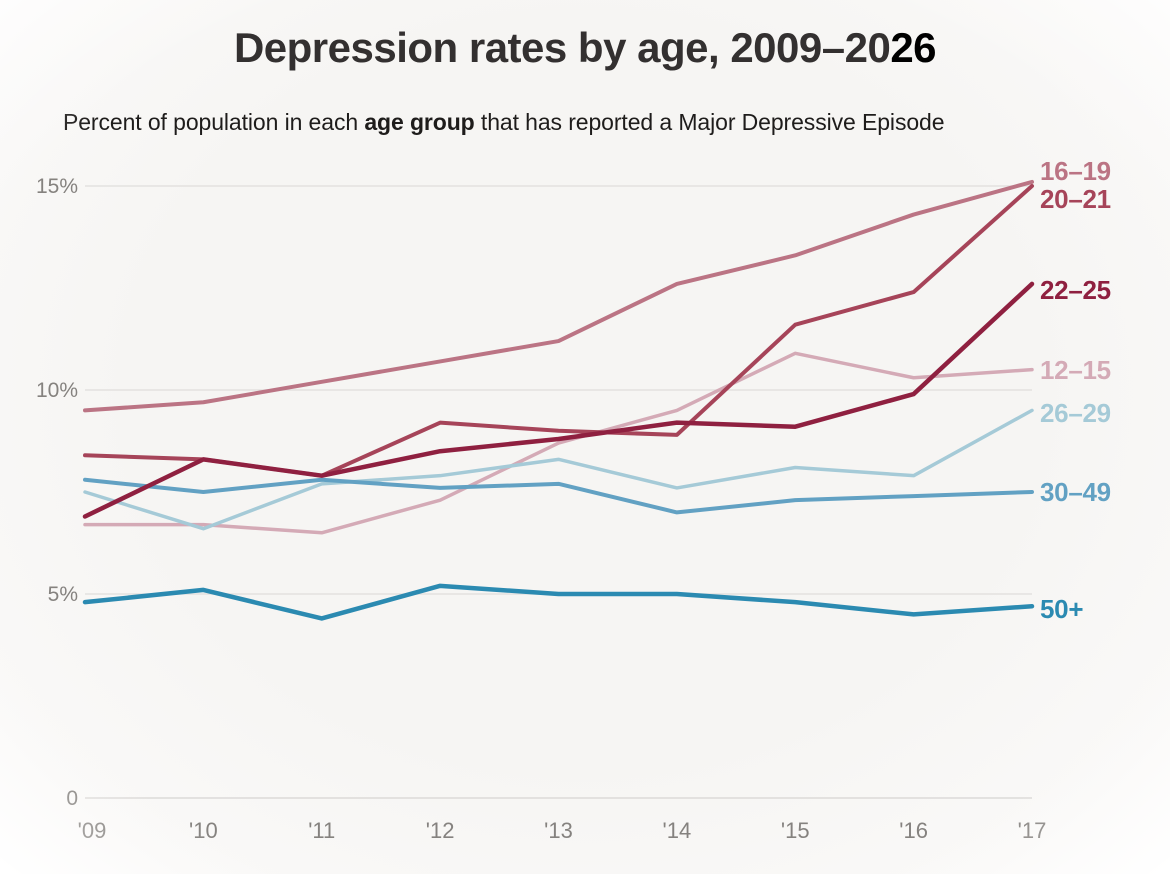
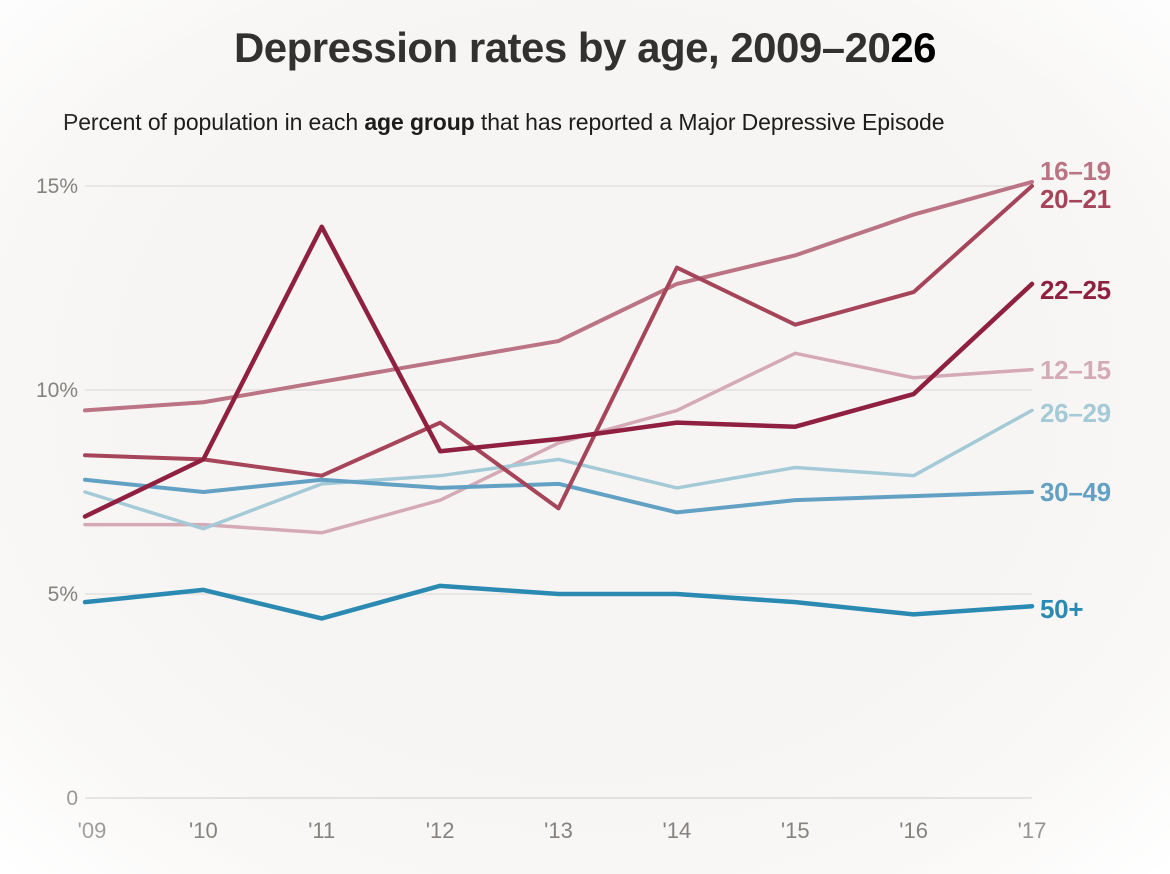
22–25/'11: 7.9% -> 14.0%
20–21/'13: 9.0% -> 7.1%
20–21/'14: 8.9% -> 13.0%
